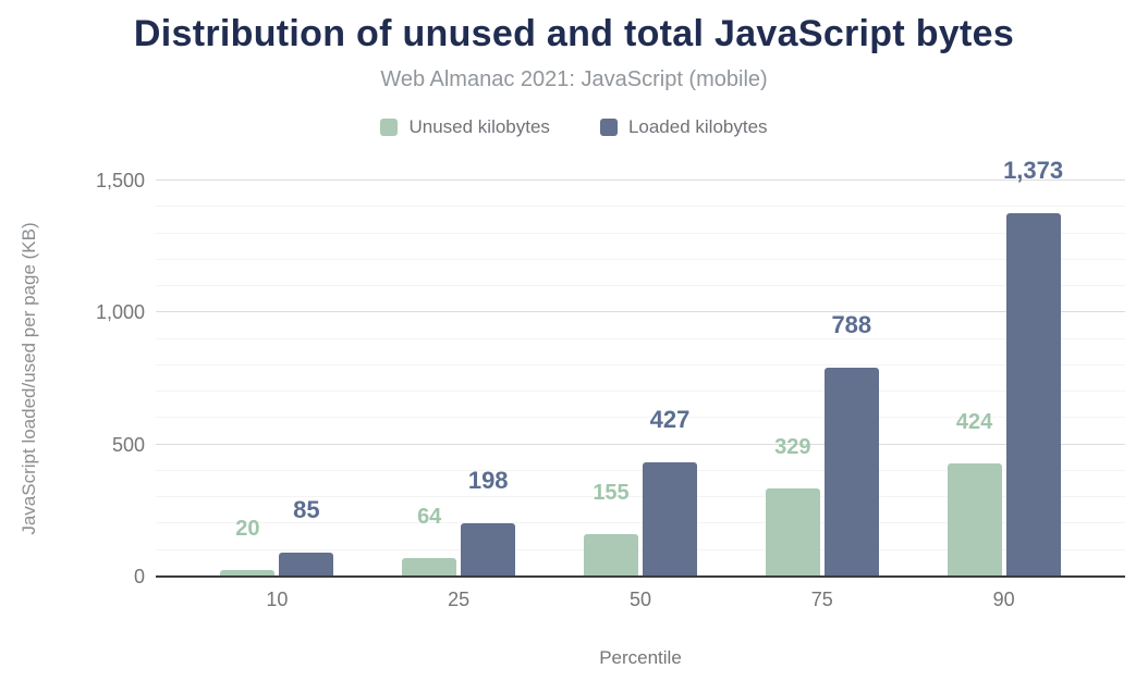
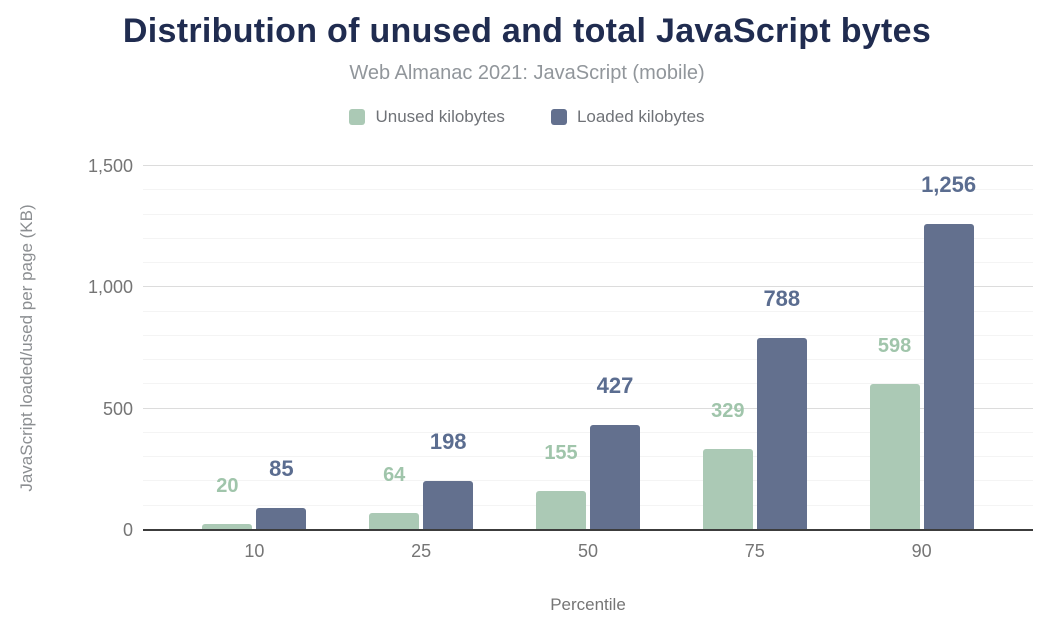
Unused kilobytes/90: 424 -> 598
Loaded kilobytes/90: 1,373 -> 1,256
